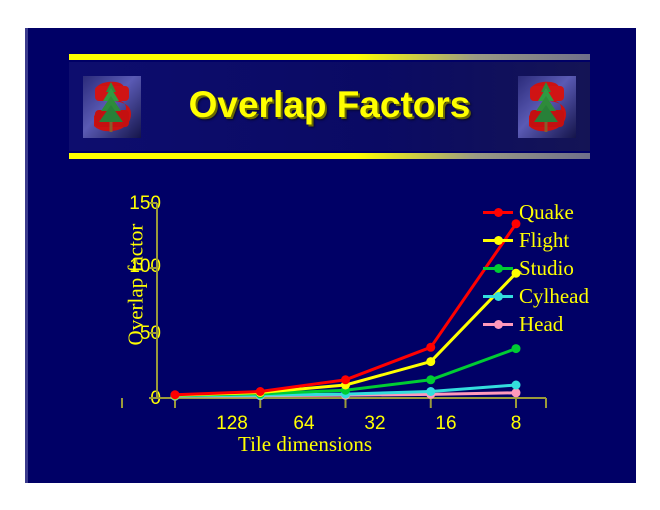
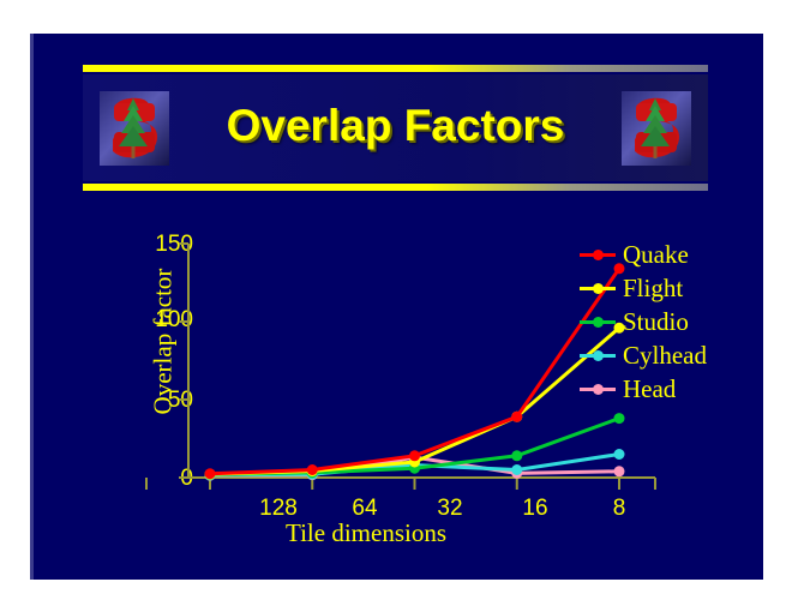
Cylhead/32: 3 -> 8
Head/32: 2 -> 13
Flight/16: 28 -> 39
Cylhead/8: 10 -> 15
